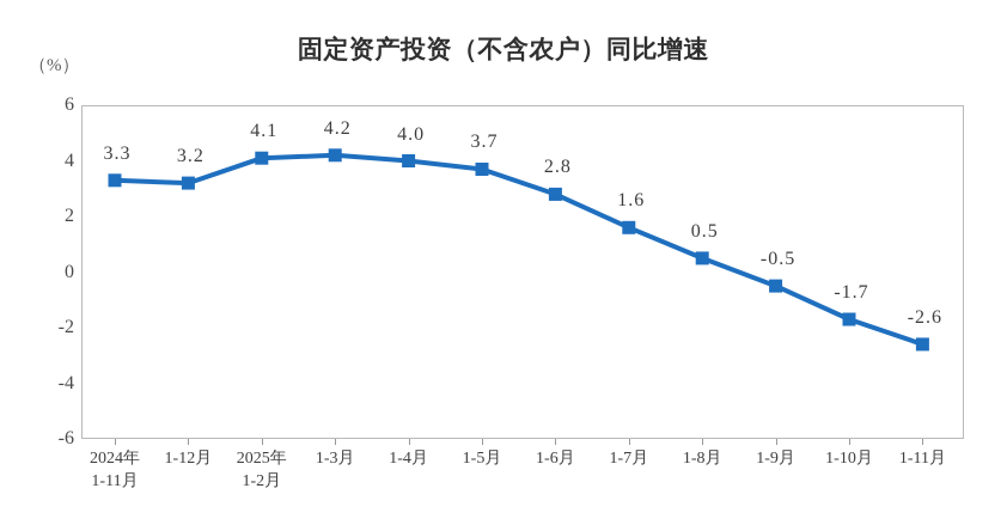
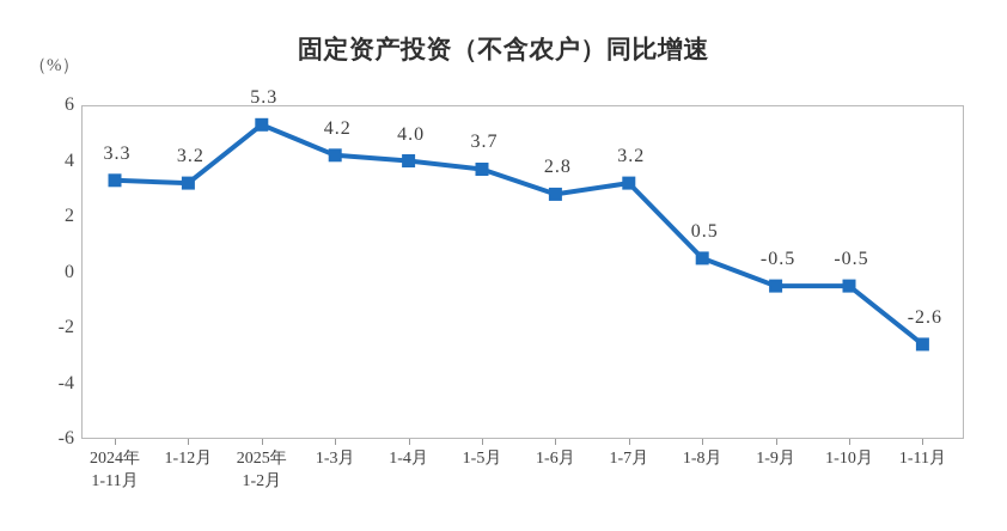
2025年 1-2月: 4.1 -> 5.3
1-7月: 1.6 -> 3.2
1-10月: -1.7 -> -0.5
